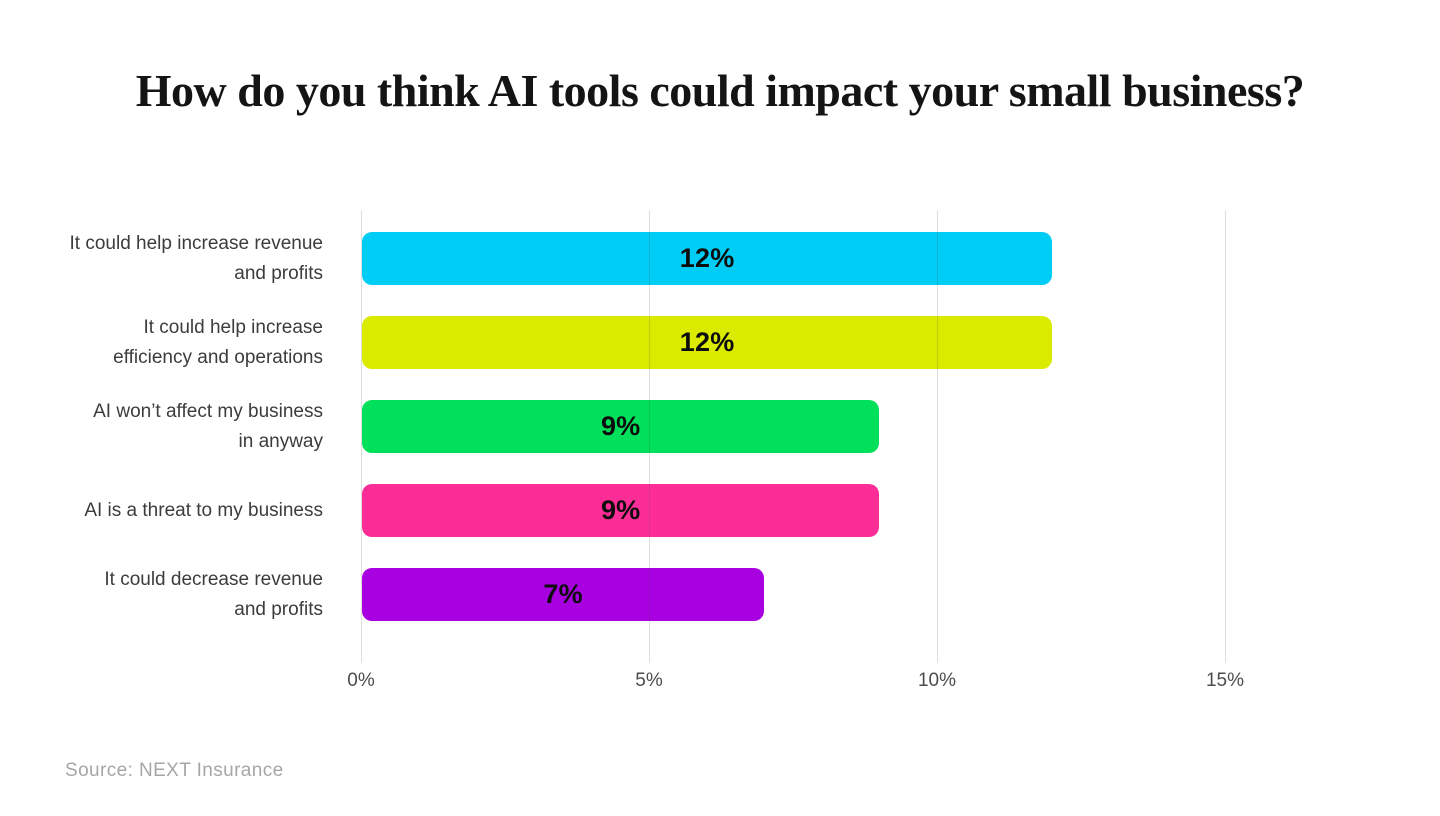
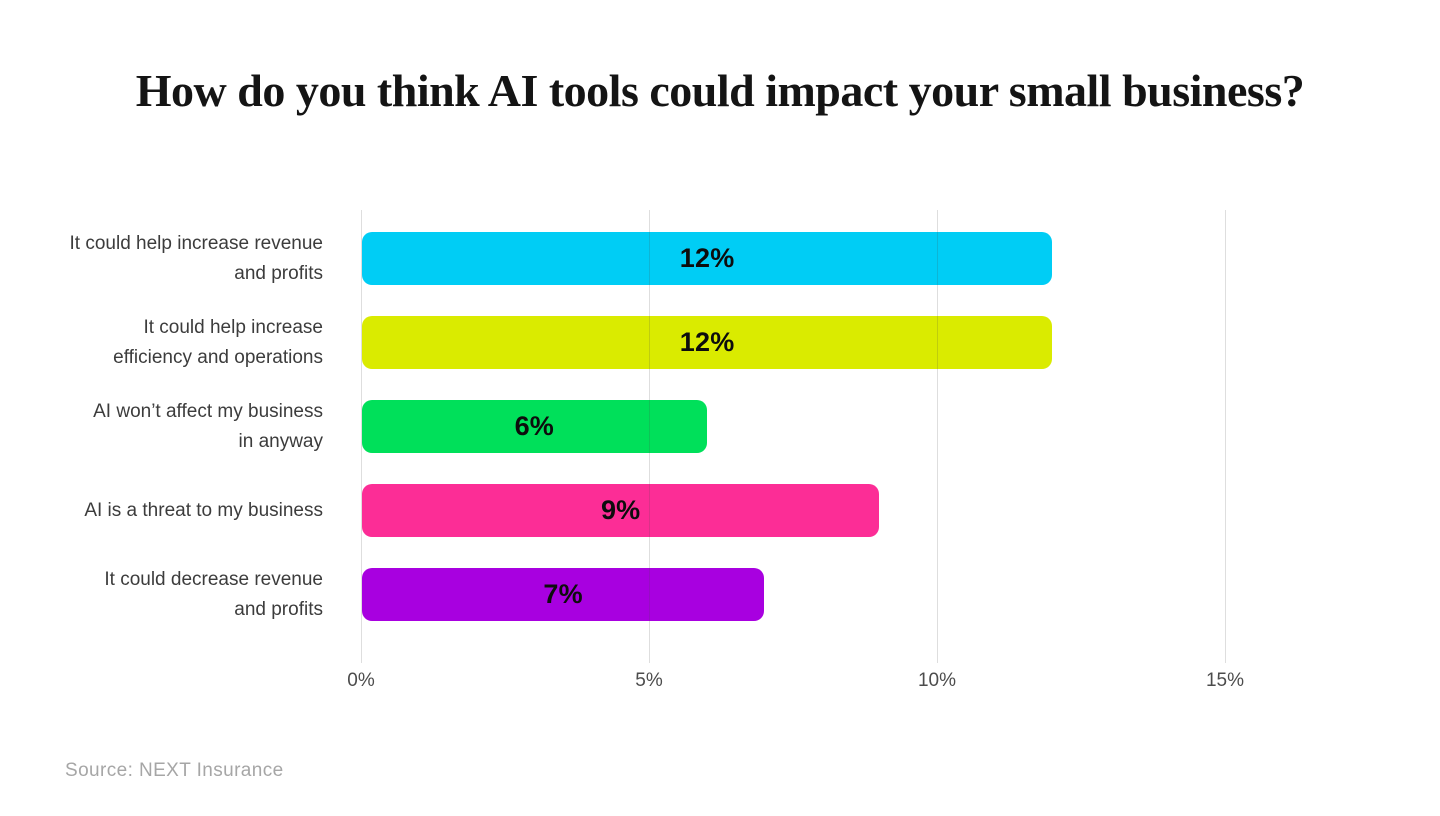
AI won’t affect my business in anyway: 9% -> 6%
